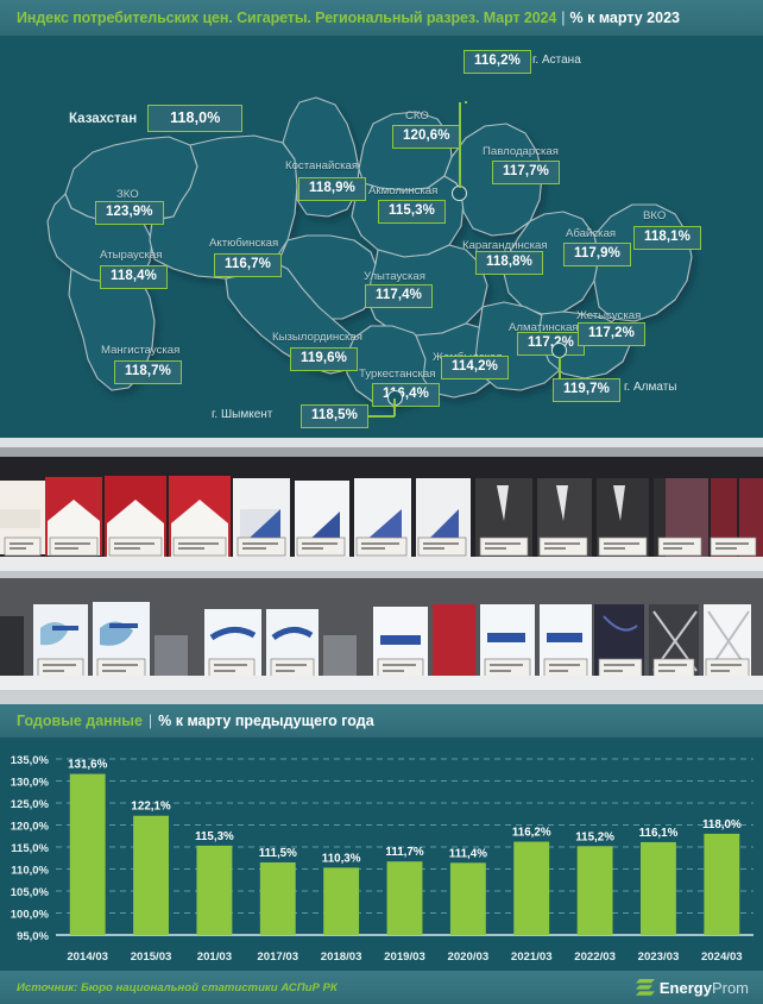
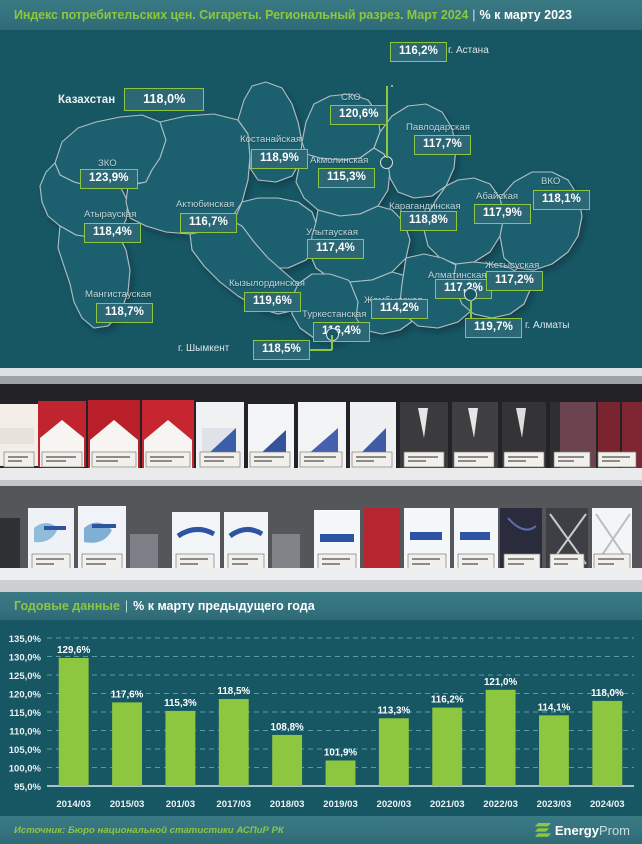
2014/03: 131,6% -> 129,6%
2015/03: 122,1% -> 117,6%
2017/03: 111,5% -> 118,5%
2018/03: 110,3% -> 108,8%
2019/03: 111,7% -> 101,9%
2020/03: 111,4% -> 113,3%
2022/03: 115,2% -> 121,0%
2023/03: 116,1% -> 114,1%
